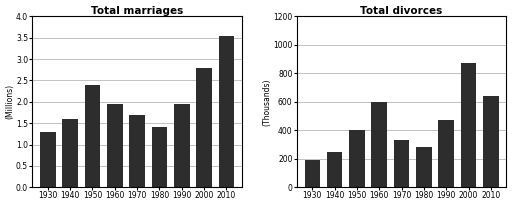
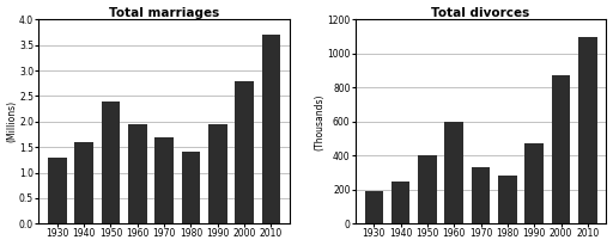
Total marriages/2010: 3.55 -> 3.70
Total divorces/2010: 640 -> 1100
